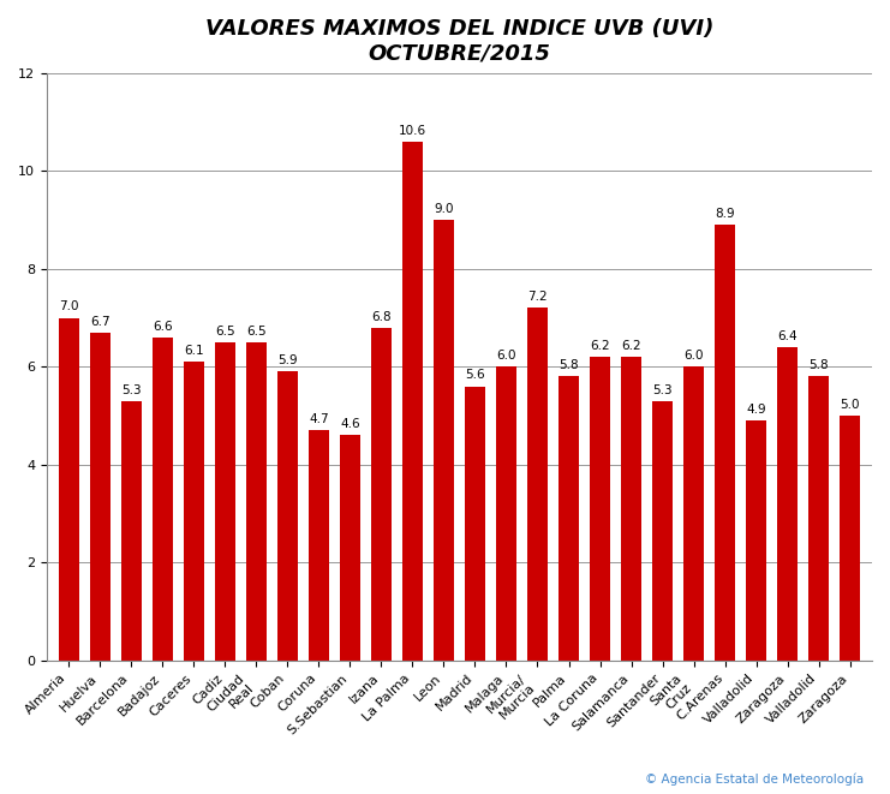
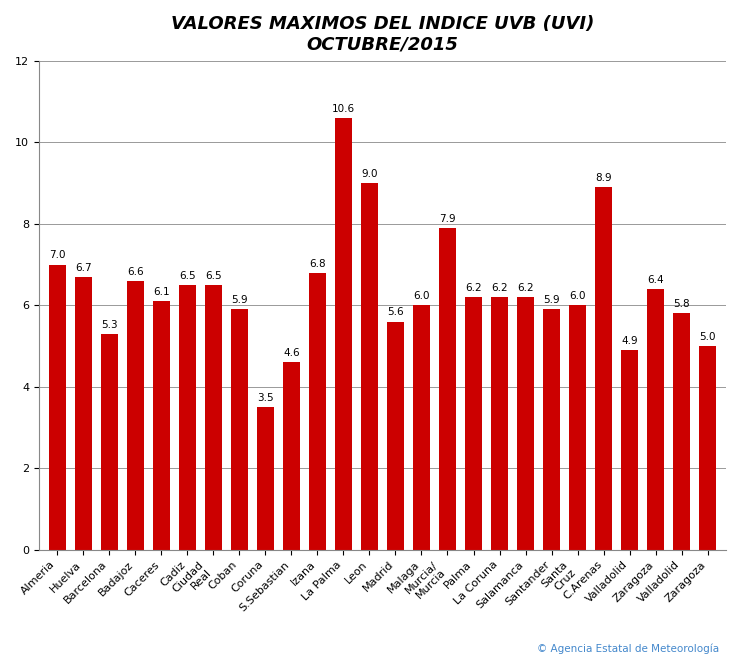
Coruna: 4.7 -> 3.5
Murcia/ Murcia: 7.2 -> 7.9
Palma: 5.8 -> 6.2
Santander: 5.3 -> 5.9
